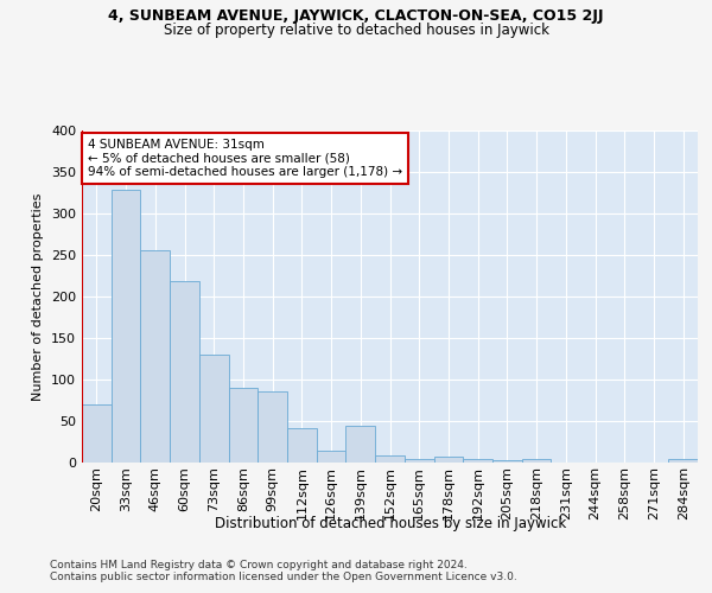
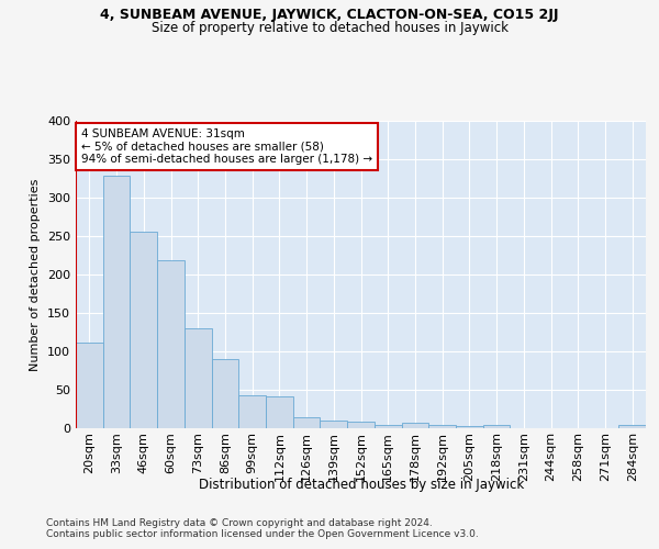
20sqm: 70 -> 111
99sqm: 86 -> 43
139sqm: 44 -> 10
